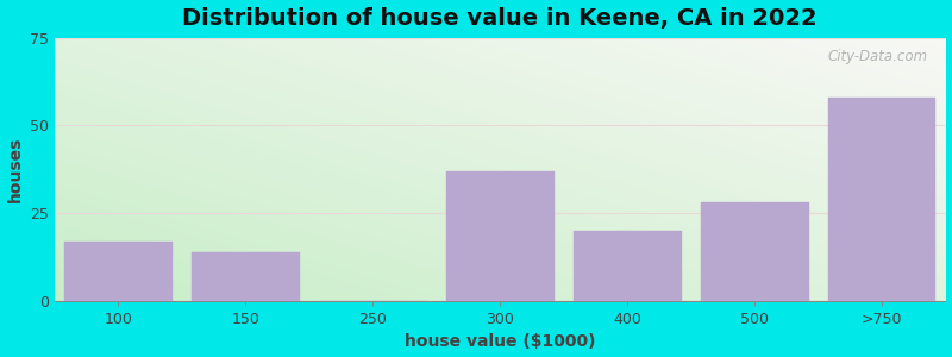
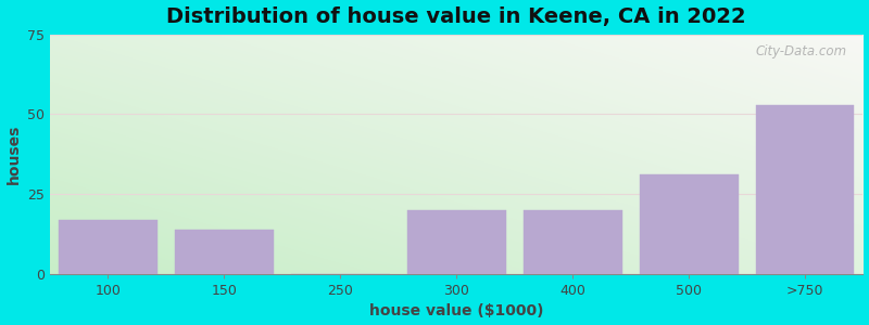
300: 37 -> 20
500: 28 -> 31
>750: 58 -> 53
